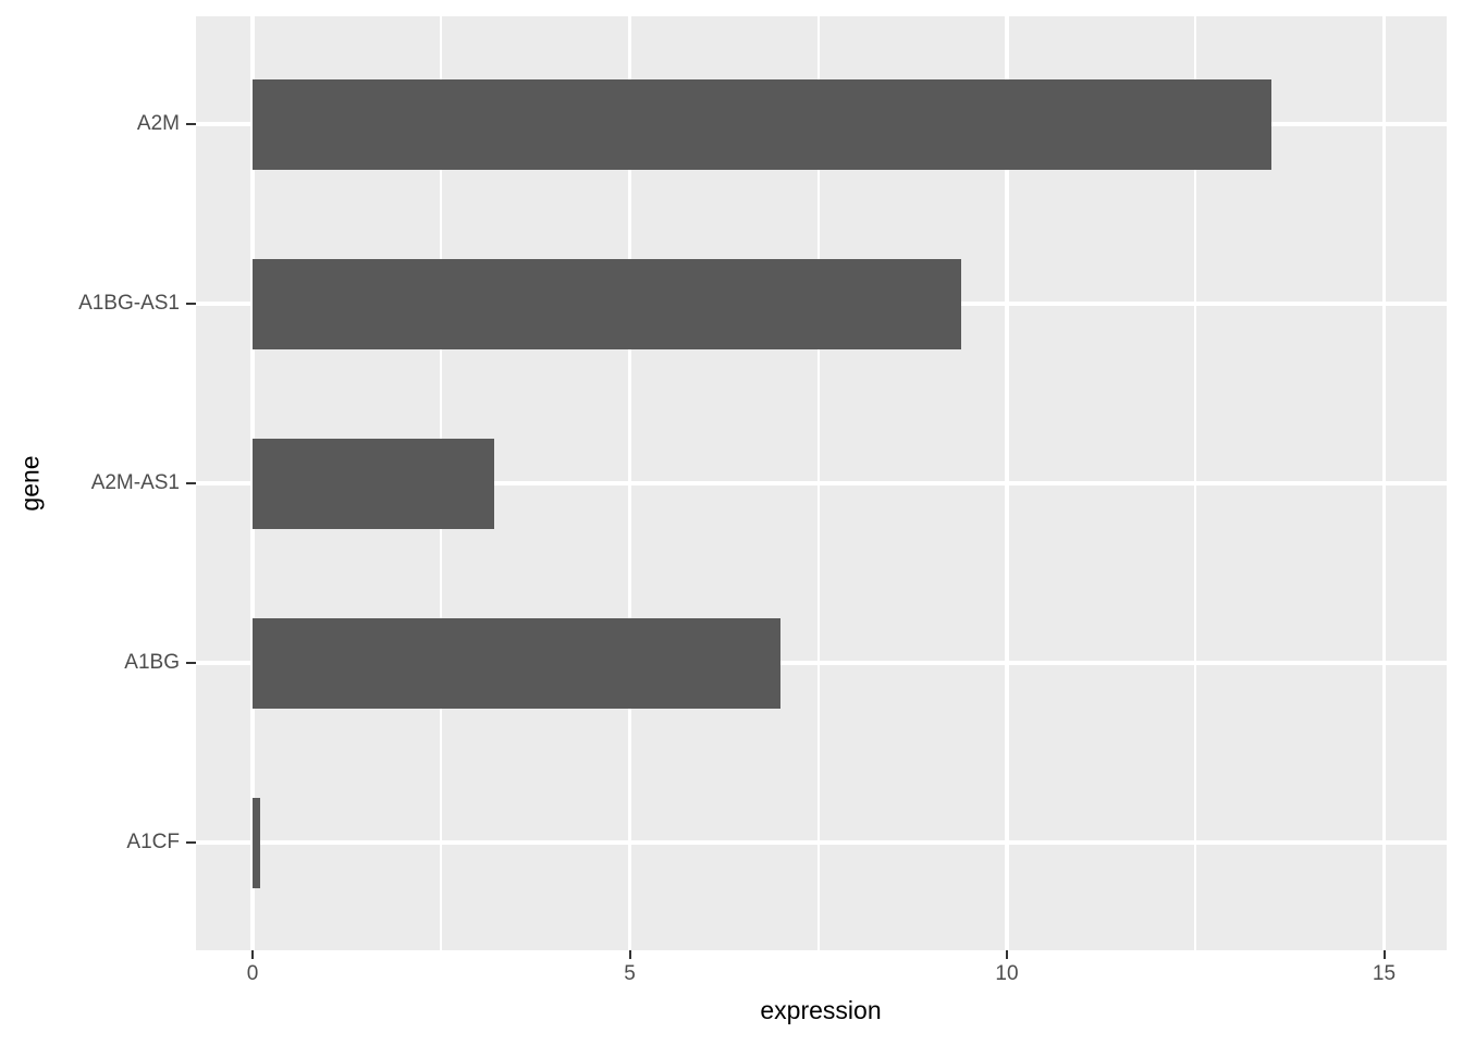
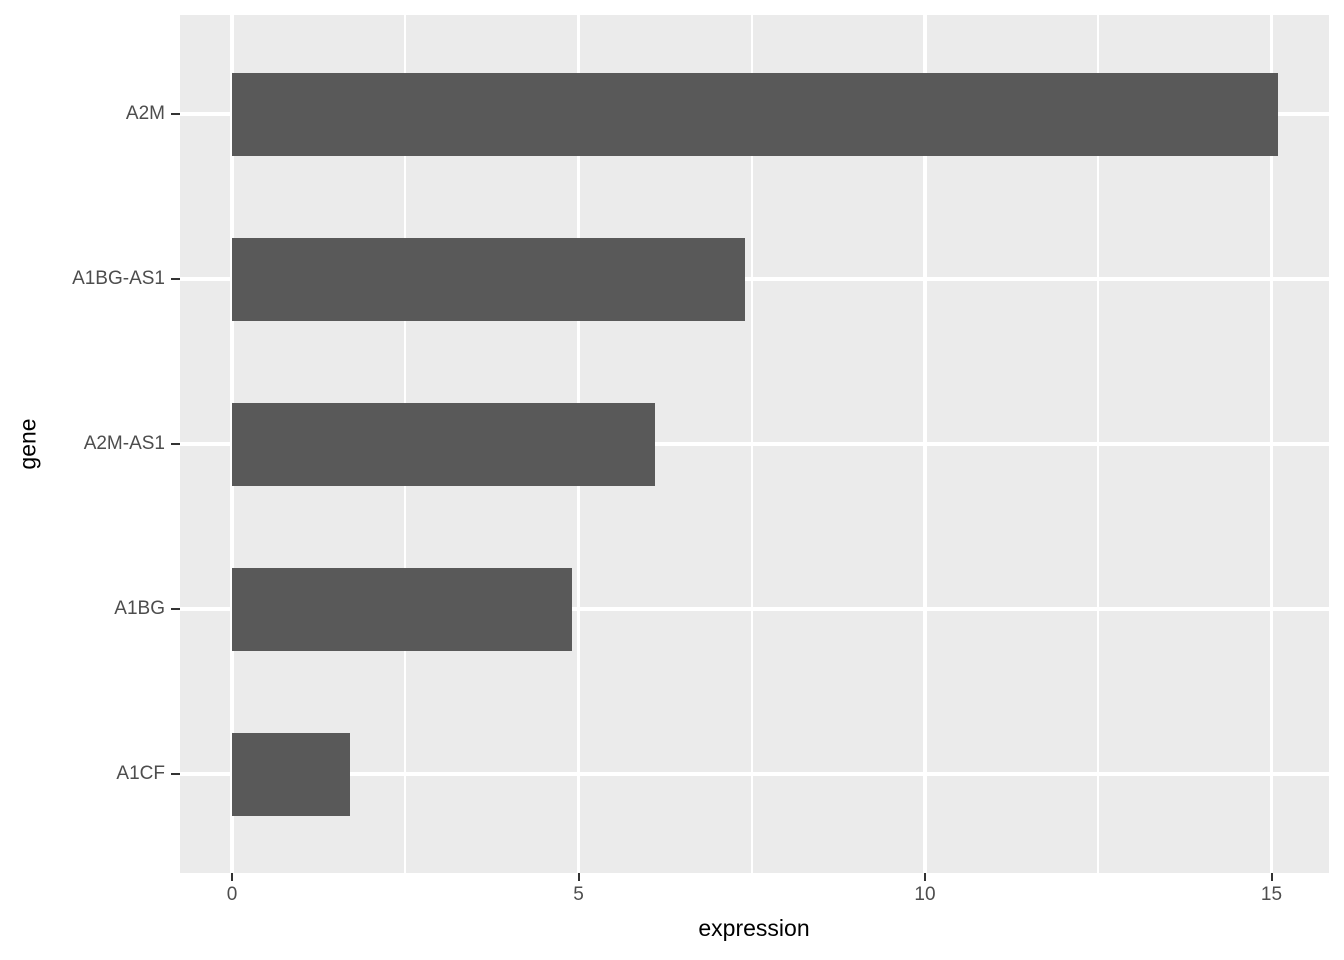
A2M: 13.5 -> 15.1
A1BG-AS1: 9.4 -> 7.4
A2M-AS1: 3.2 -> 6.1
A1BG: 7.0 -> 4.9
A1CF: 0.1 -> 1.7
